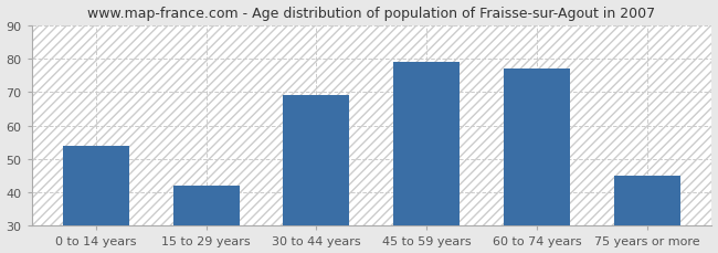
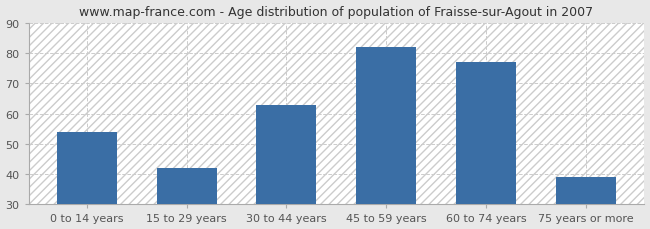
30 to 44 years: 69 -> 63
45 to 59 years: 79 -> 82
75 years or more: 45 -> 39
